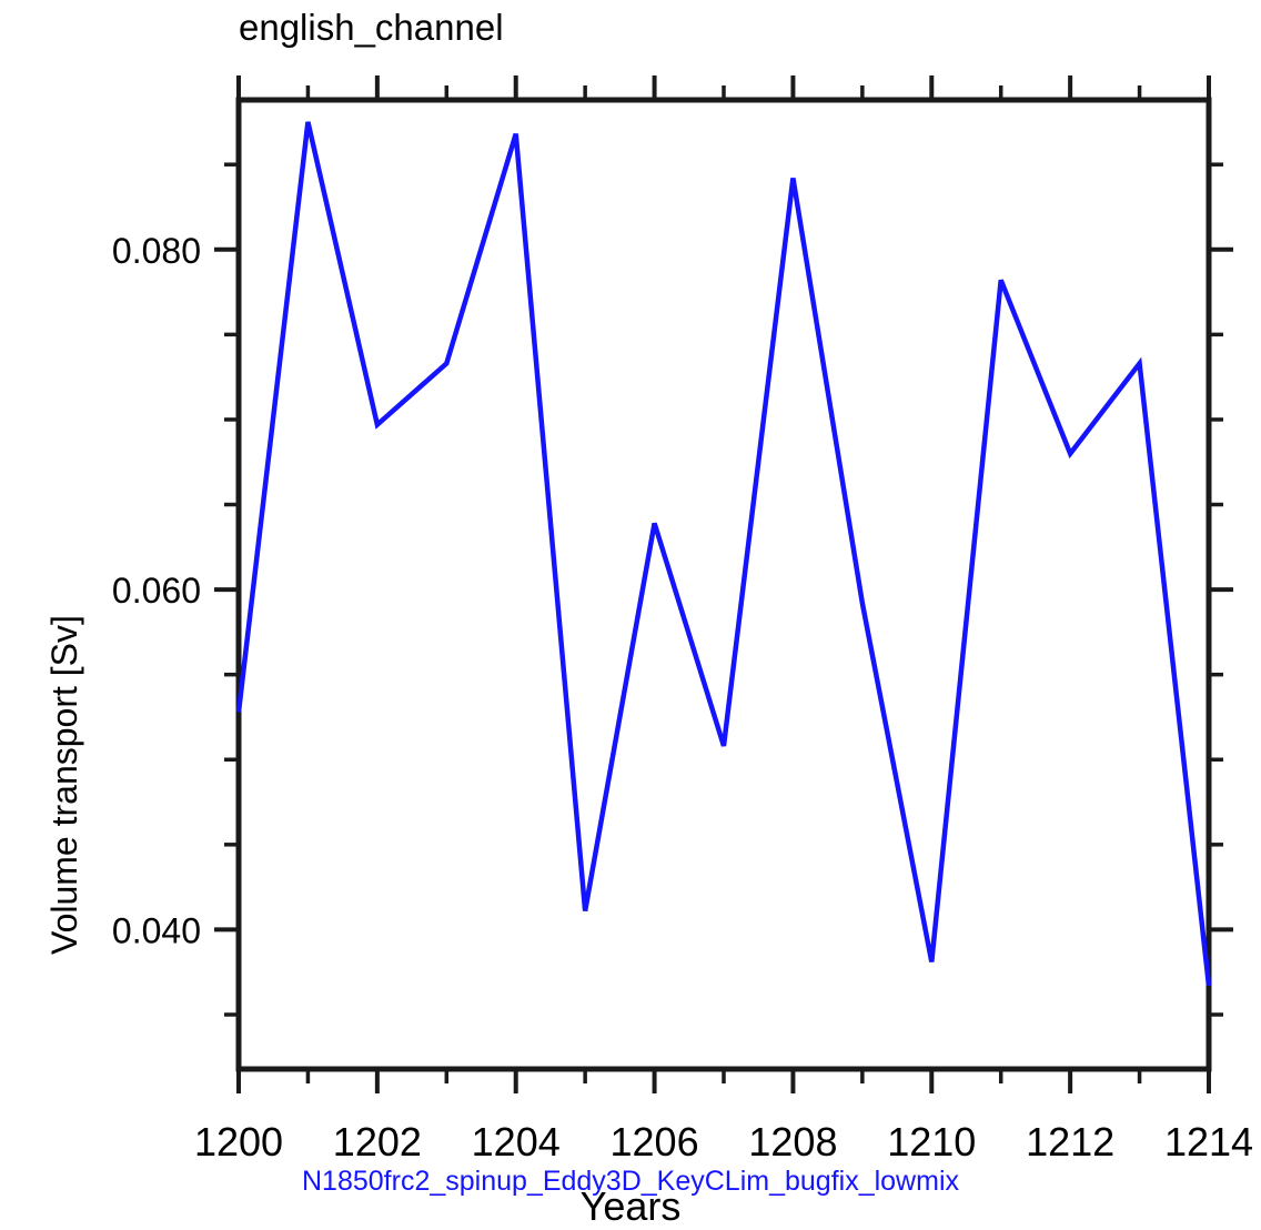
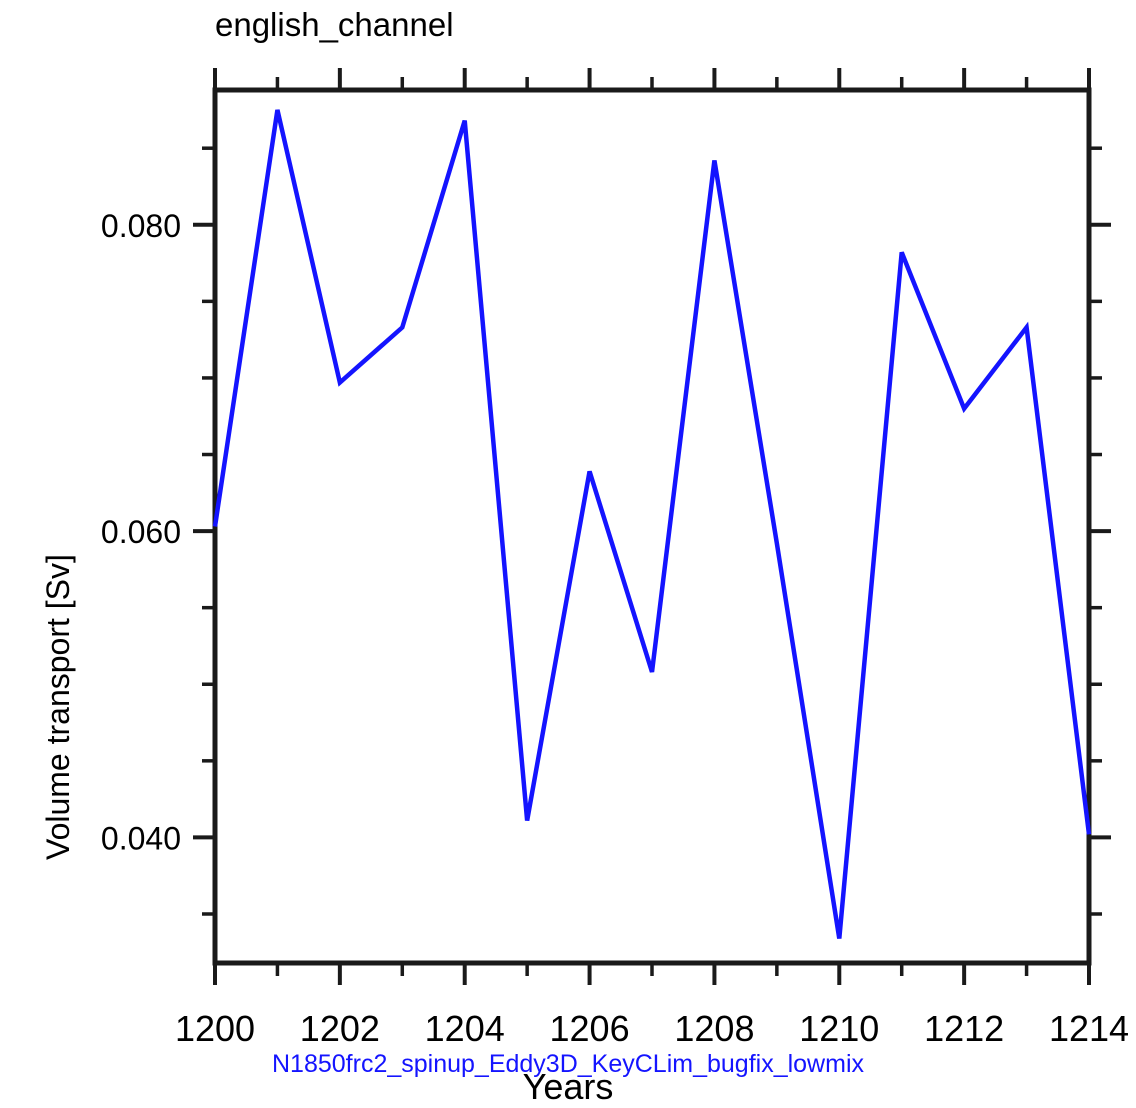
1200: 0.0528 -> 0.0603
1210: 0.0381 -> 0.0334
1214: 0.0367 -> 0.0402
